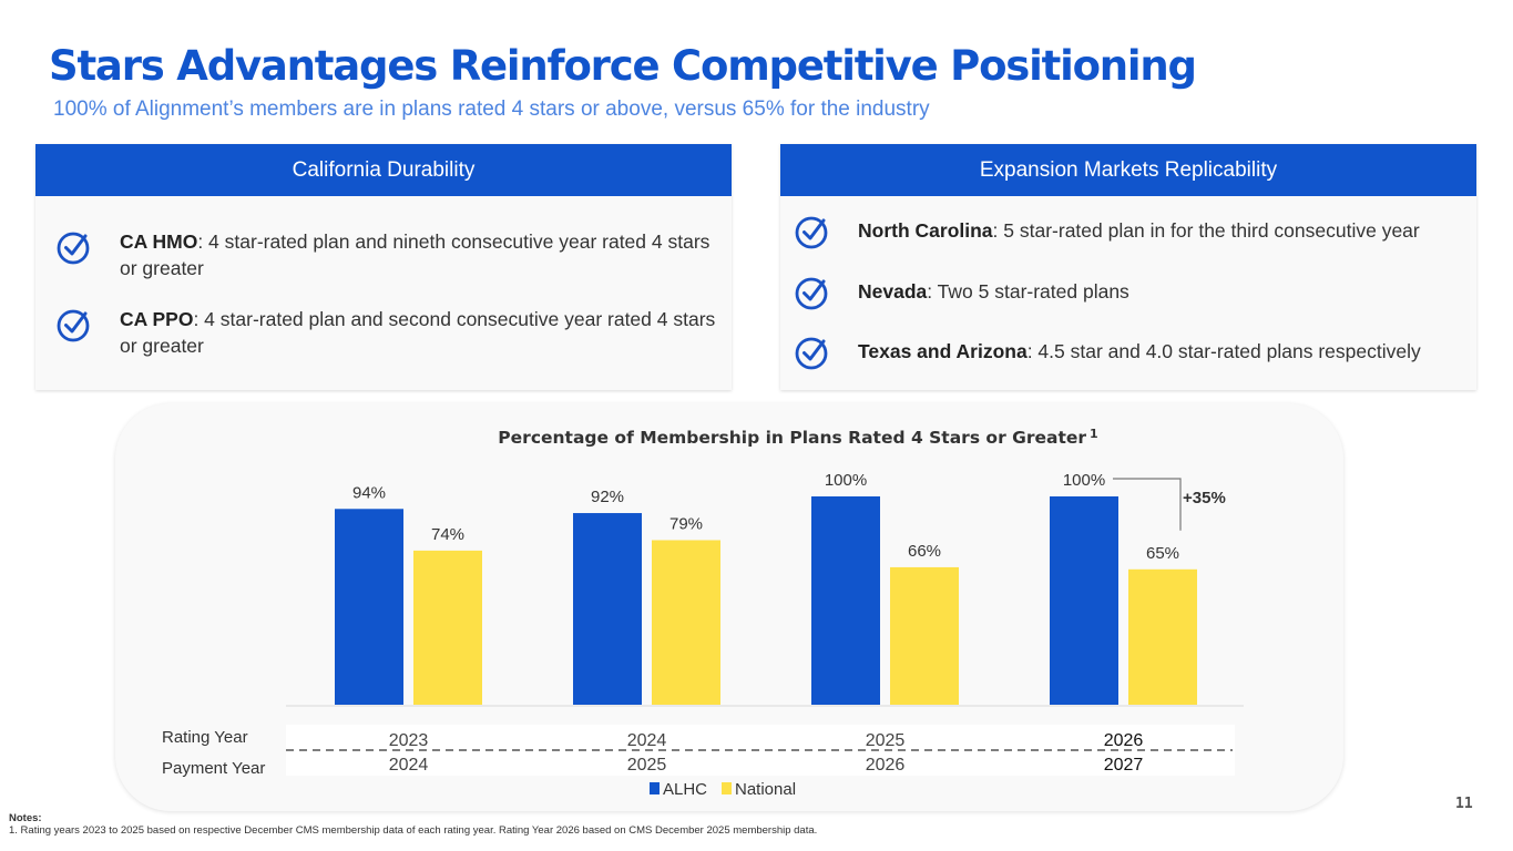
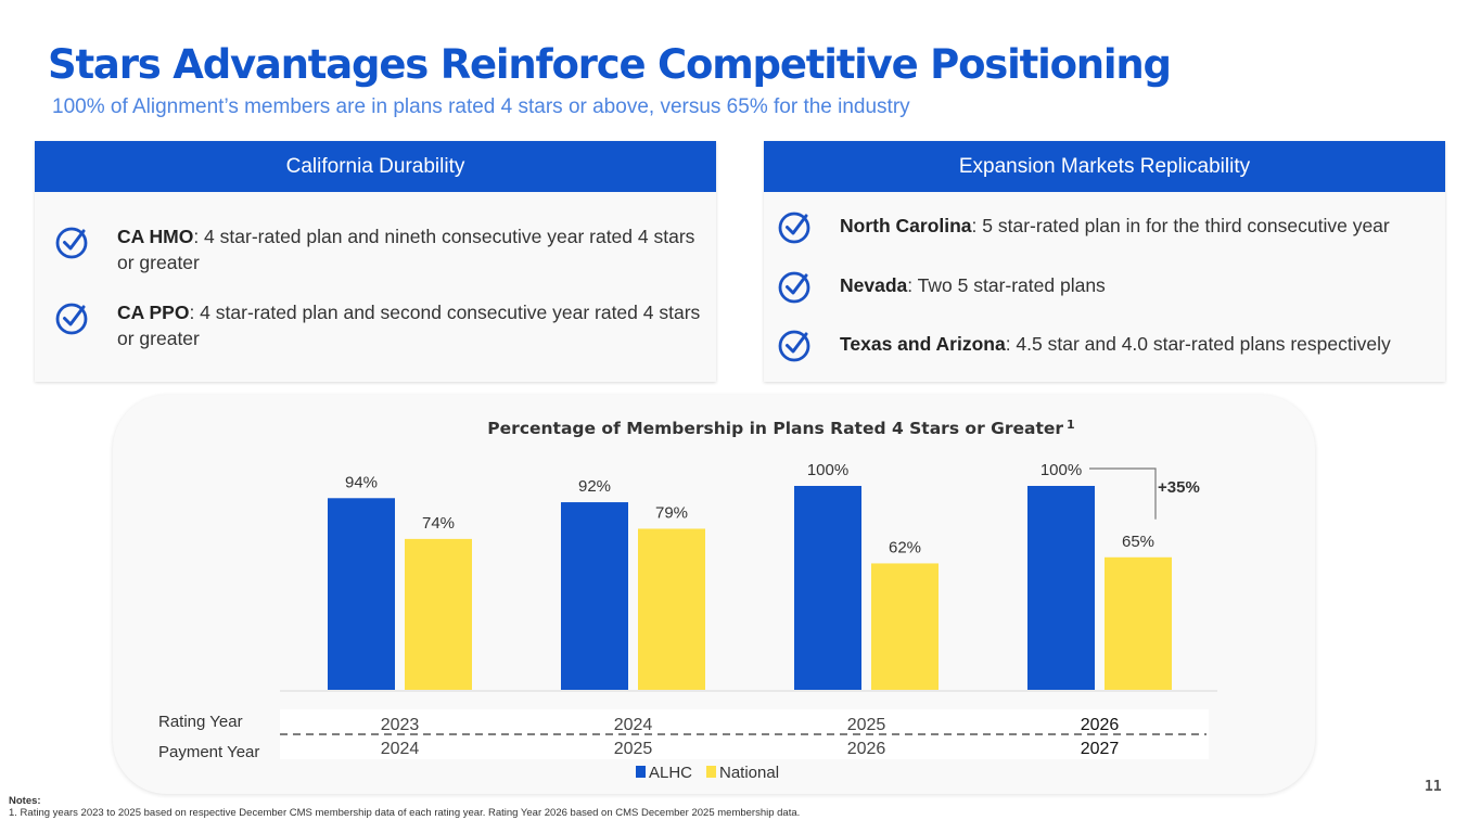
National/2025: 66% -> 62%
